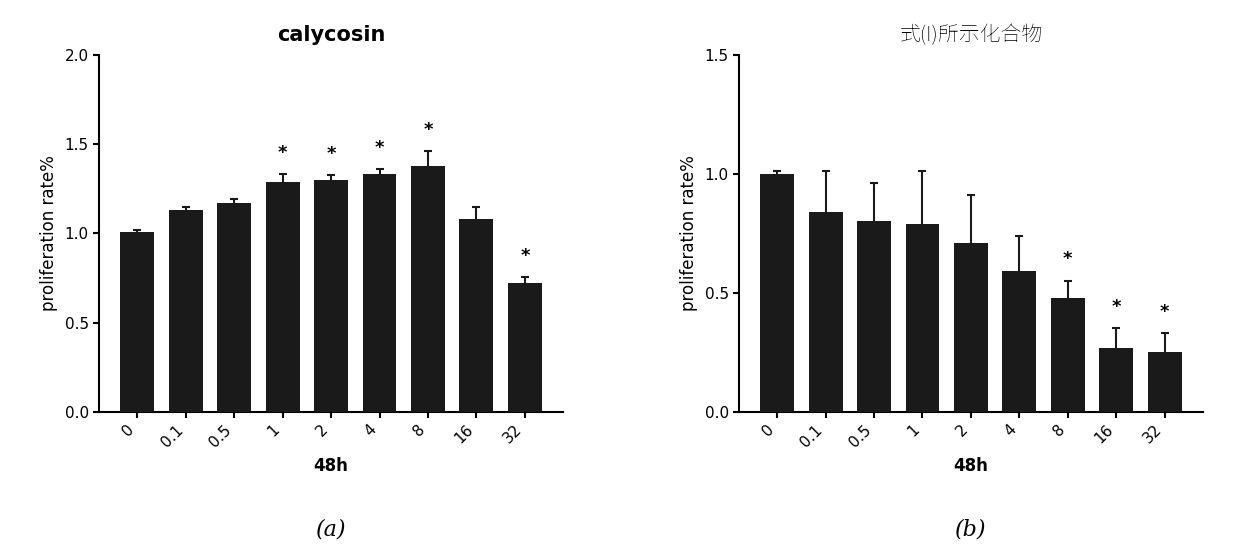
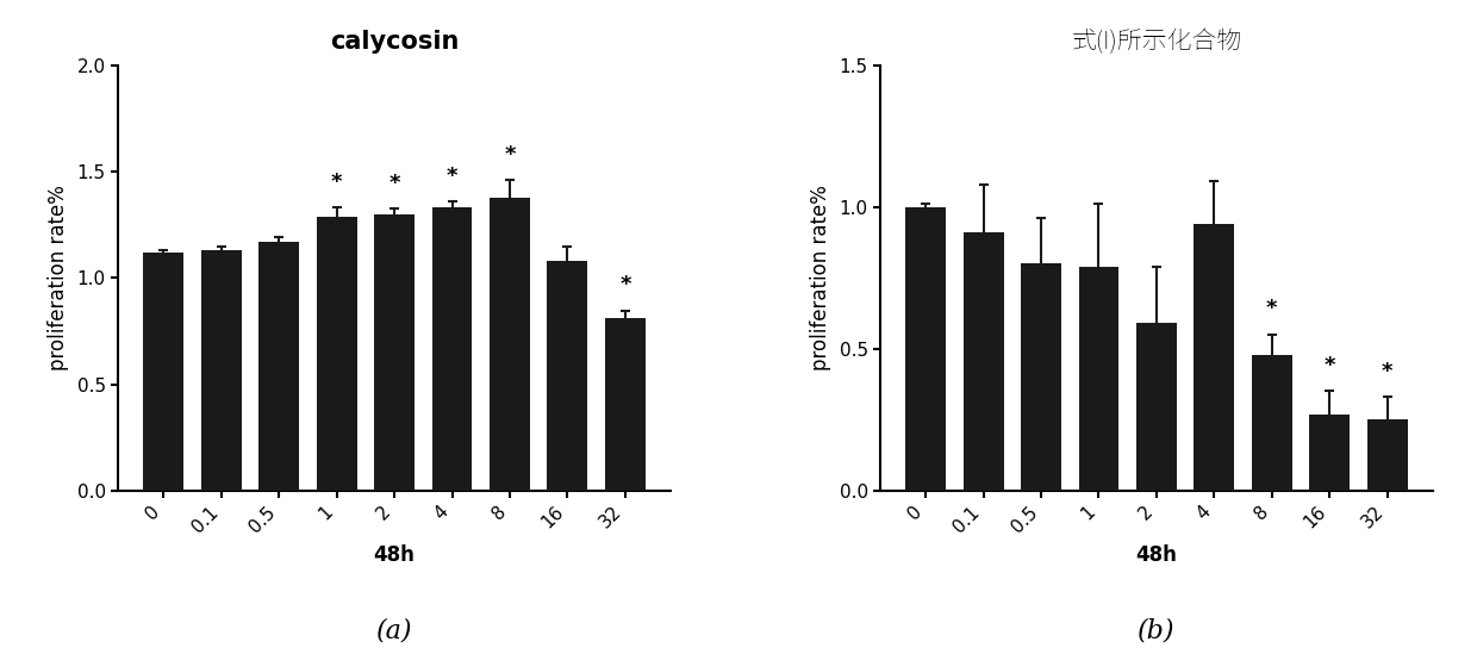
calycosin/0: 1.01 -> 1.12
calycosin/32: 0.72 -> 0.81
式(I)所示化合物/0.1: 0.84 -> 0.91
式(I)所示化合物/2: 0.71 -> 0.59
式(I)所示化合物/4: 0.59 -> 0.94
